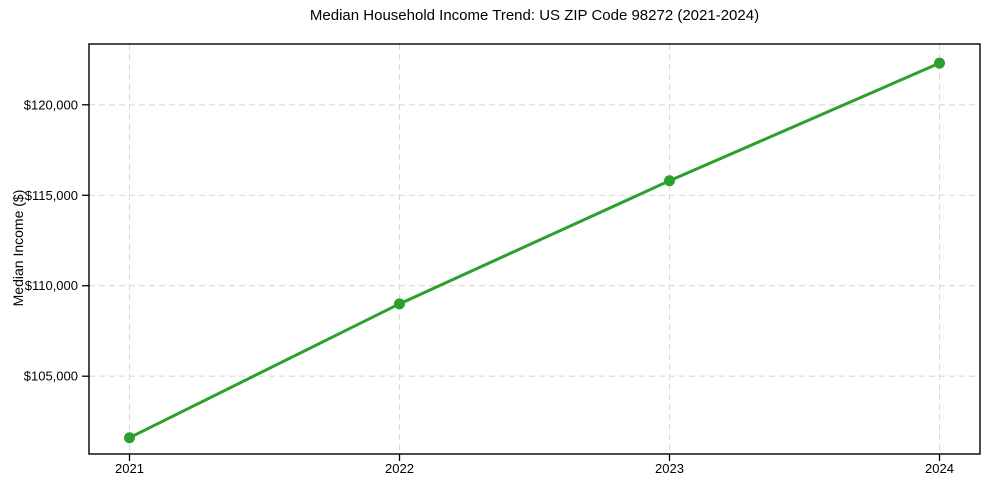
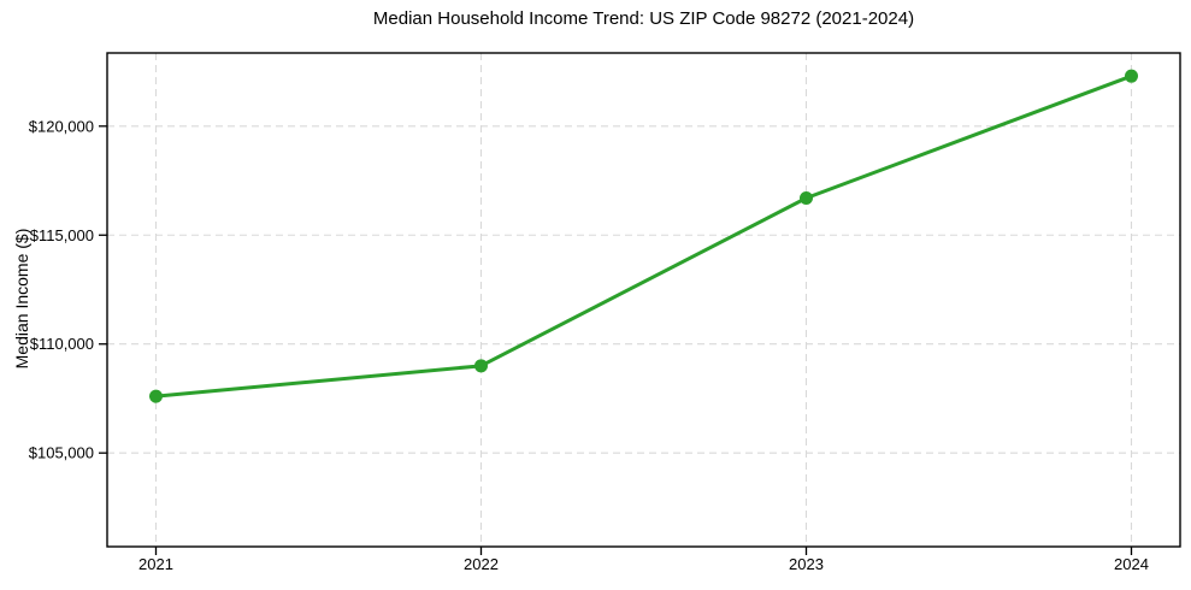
2021: $101600 -> $107600
2023: $115800 -> $116700
